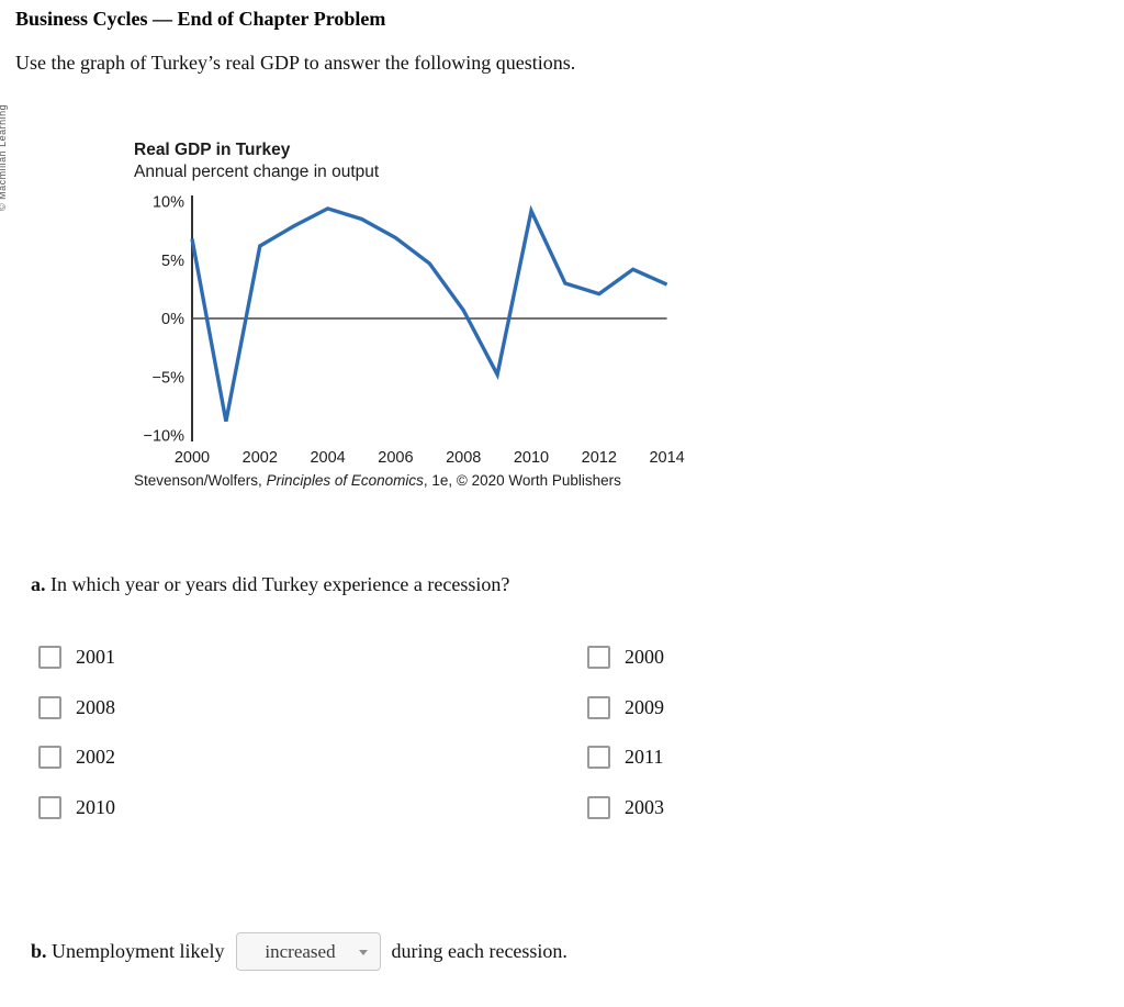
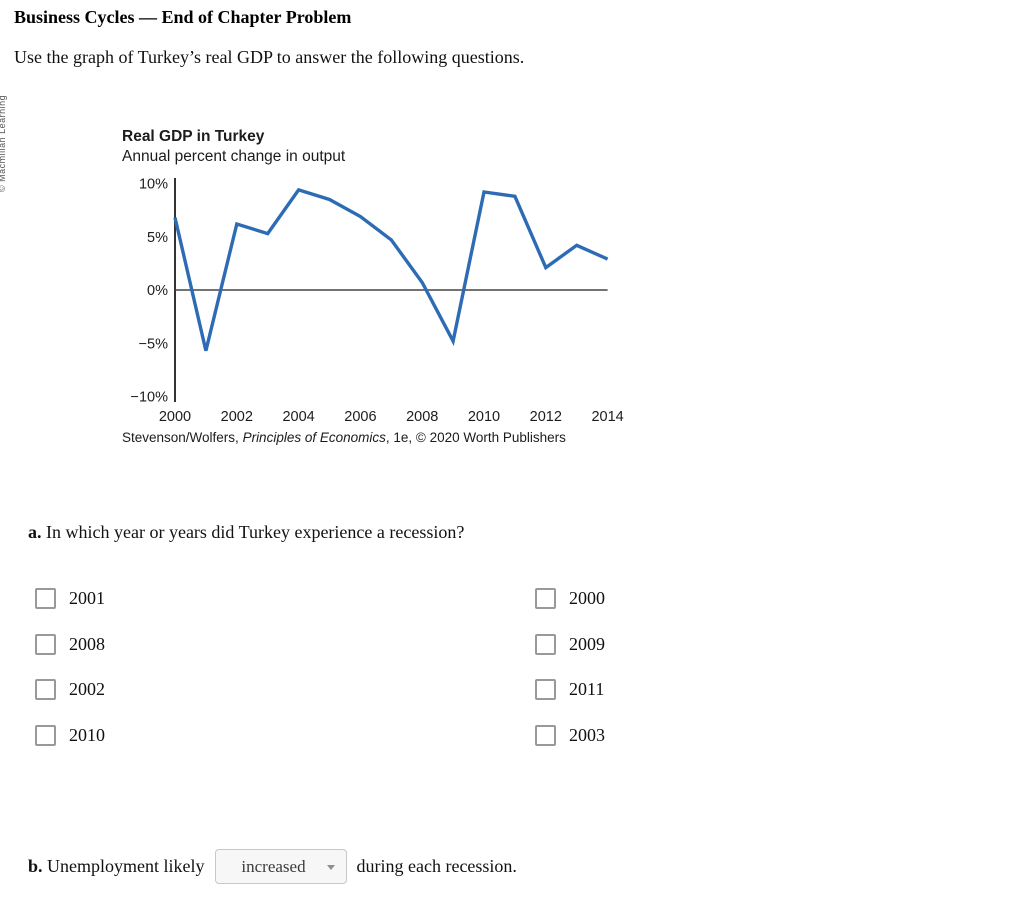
2001: -8.8% -> -5.7%
2003: 7.9% -> 5.3%
2011: 3.0% -> 8.8%
